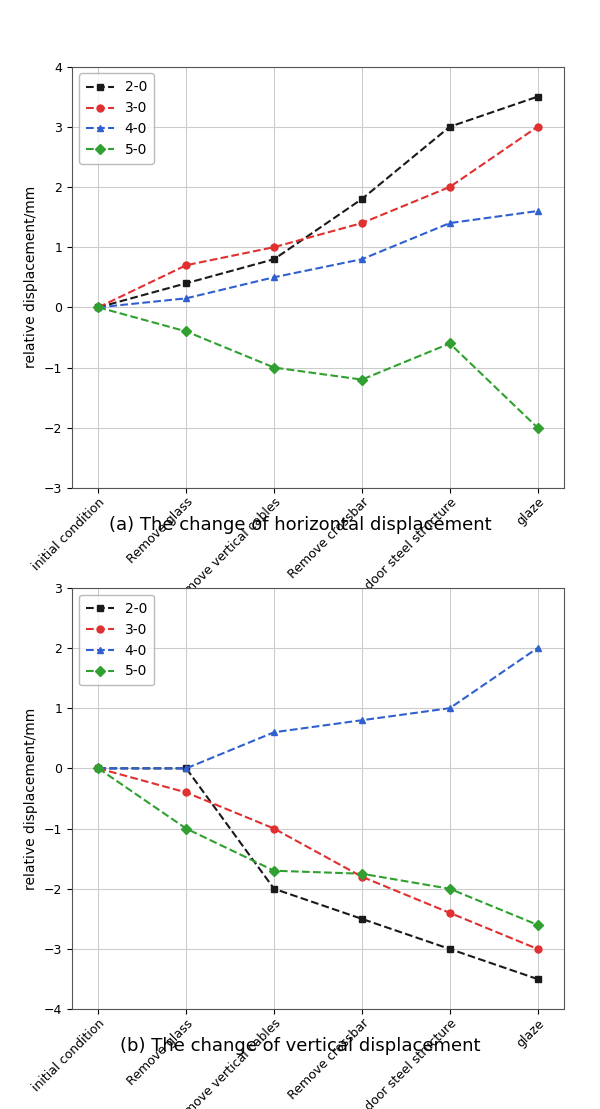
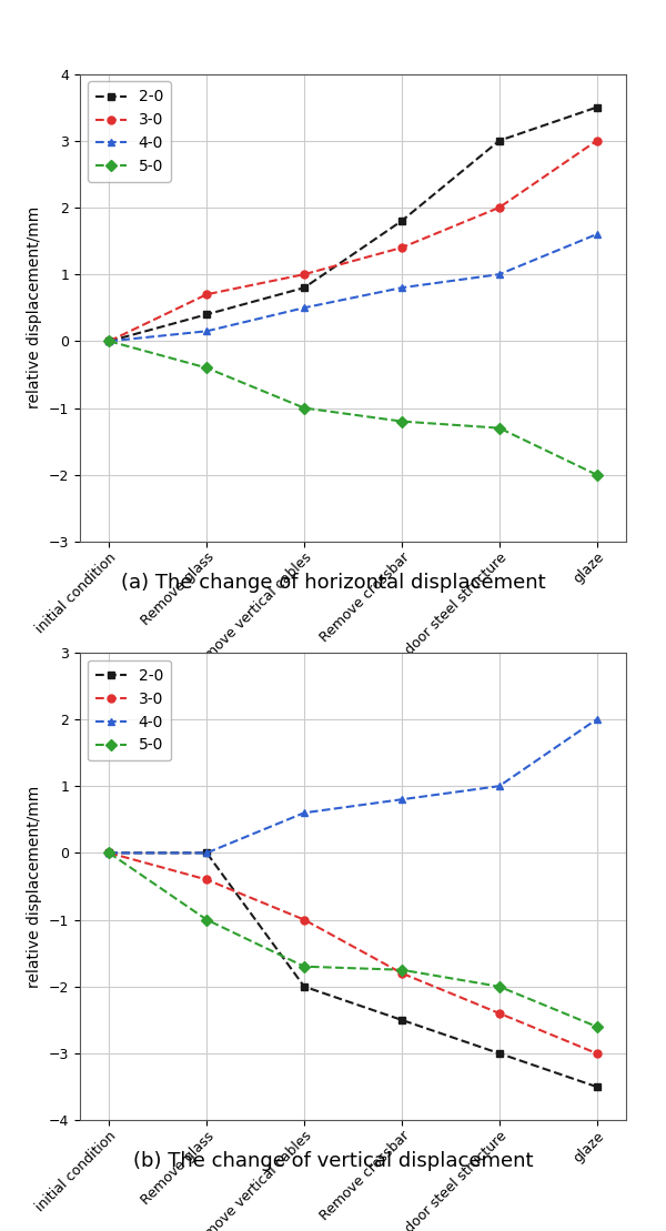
4-0/Installation door steel structure: 1.40 -> 1.00
5-0/Installation door steel structure: -0.6 -> -1.3
